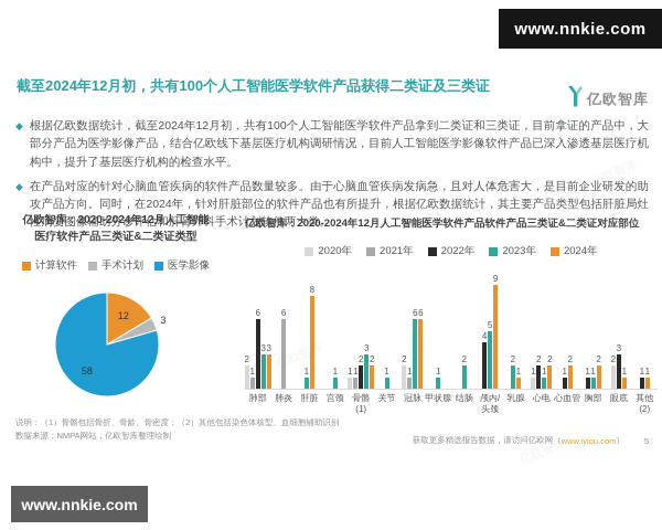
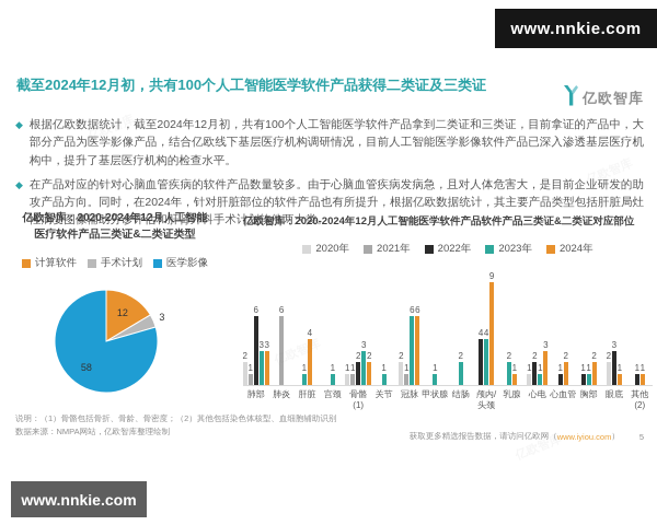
亿欧智库：2020-2024年12月人工智能医学软件产品软件产品三类证&二类证对应部位/2024年/肝脏: 8 -> 4
亿欧智库：2020-2024年12月人工智能医学软件产品软件产品三类证&二类证对应部位/2023年/颅内/ 头颈: 5 -> 4
亿欧智库：2020-2024年12月人工智能医学软件产品软件产品三类证&二类证对应部位/2024年/心电: 2 -> 3
